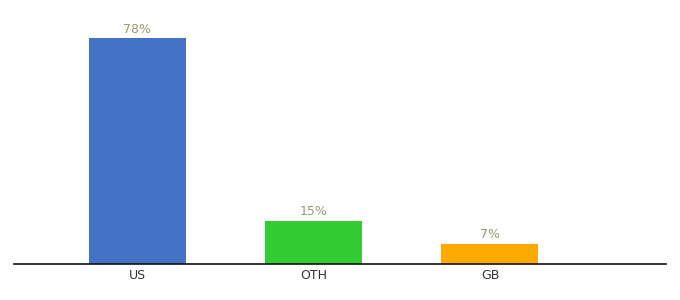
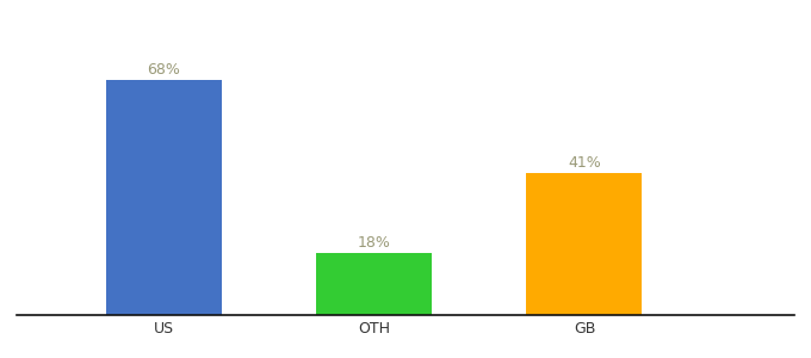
US: 78% -> 68%
OTH: 15% -> 18%
GB: 7% -> 41%
